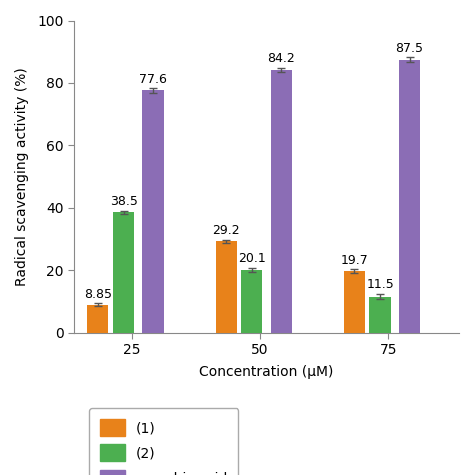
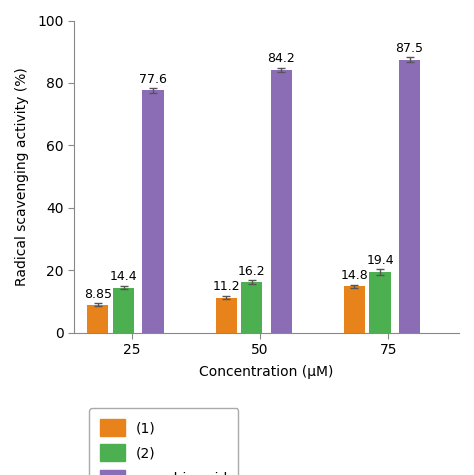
(2)/25: 38.5 -> 14.4
(1)/50: 29.2 -> 11.2
(2)/50: 20.1 -> 16.2
(1)/75: 19.7 -> 14.8
(2)/75: 11.5 -> 19.4
